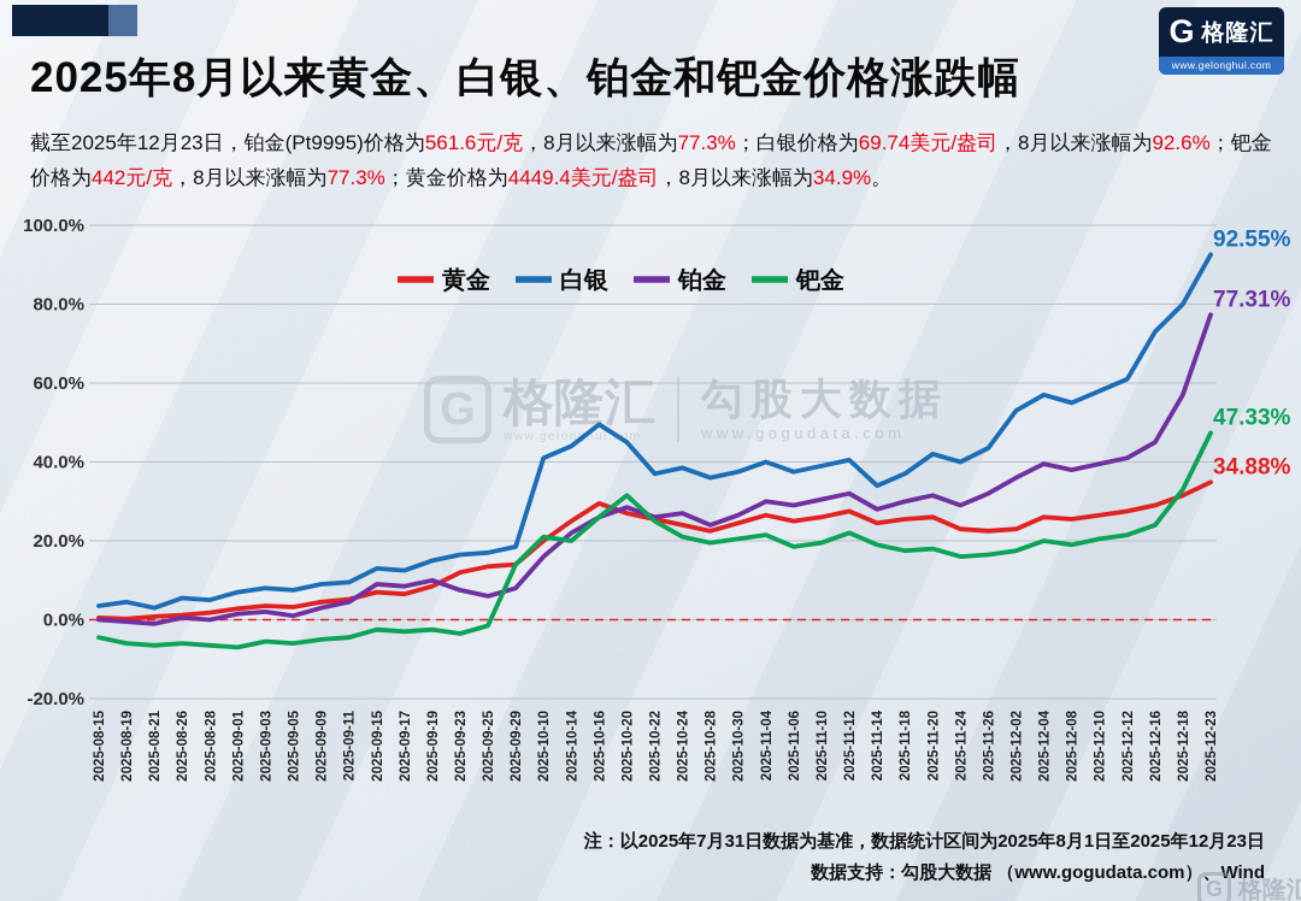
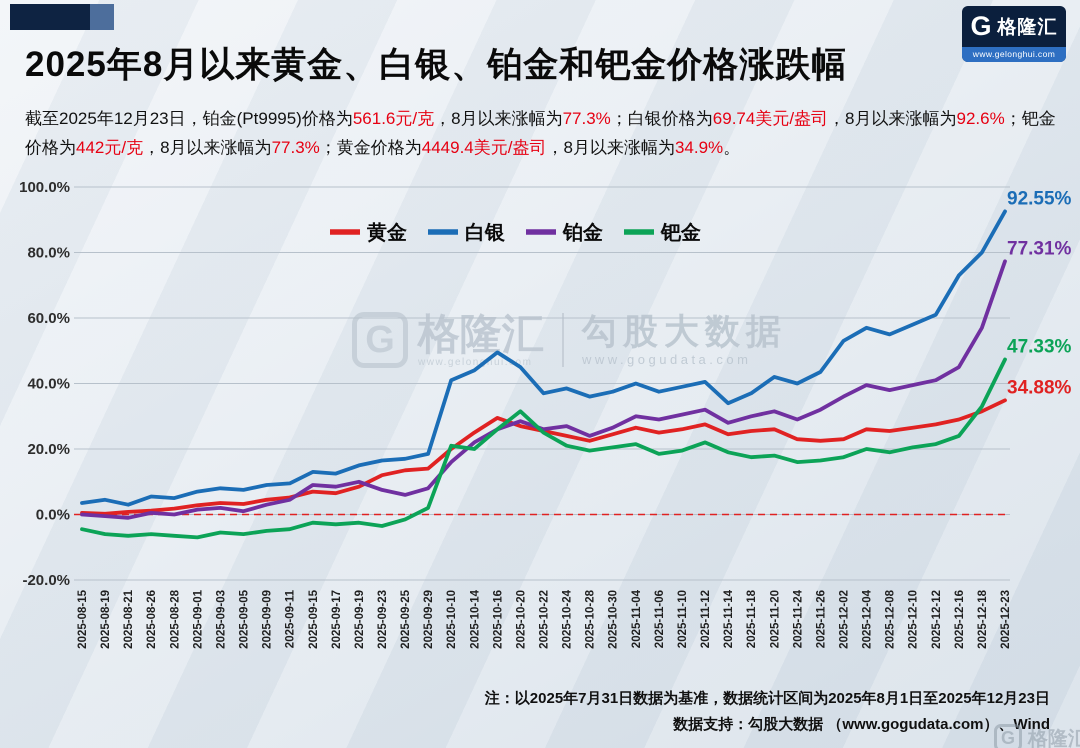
钯金/2025-09-29: 14% -> 2%
